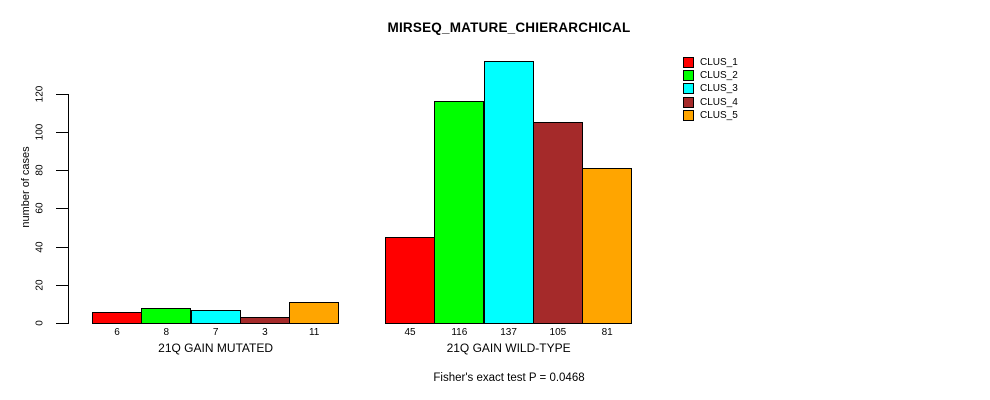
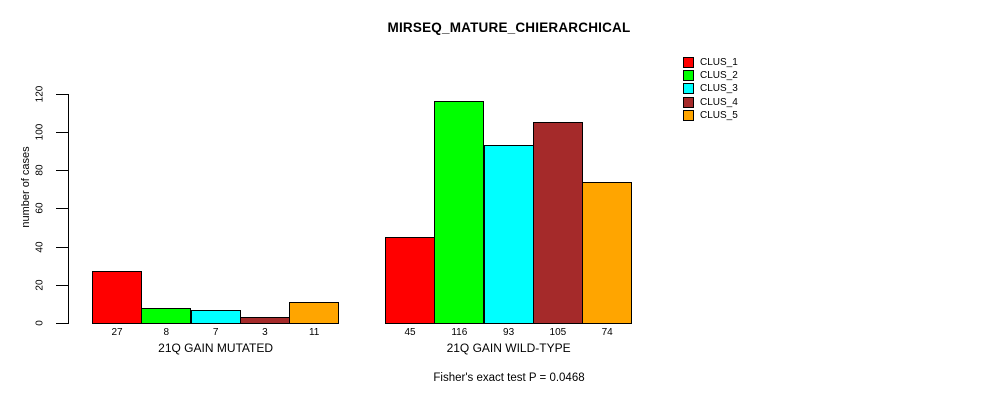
CLUS_1/21Q GAIN MUTATED: 6 -> 27
CLUS_3/21Q GAIN WILD-TYPE: 137 -> 93
CLUS_5/21Q GAIN WILD-TYPE: 81 -> 74
